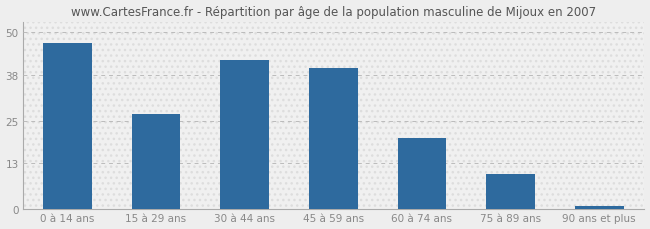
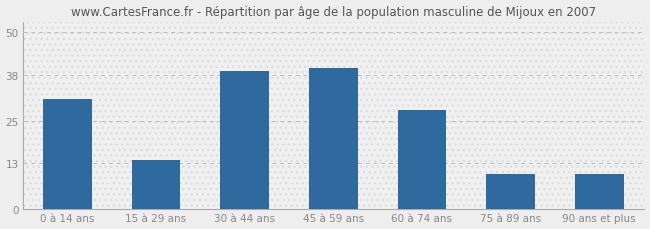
0 à 14 ans: 47 -> 31
15 à 29 ans: 27 -> 14
30 à 44 ans: 42 -> 39
60 à 74 ans: 20 -> 28
90 ans et plus: 1 -> 10
